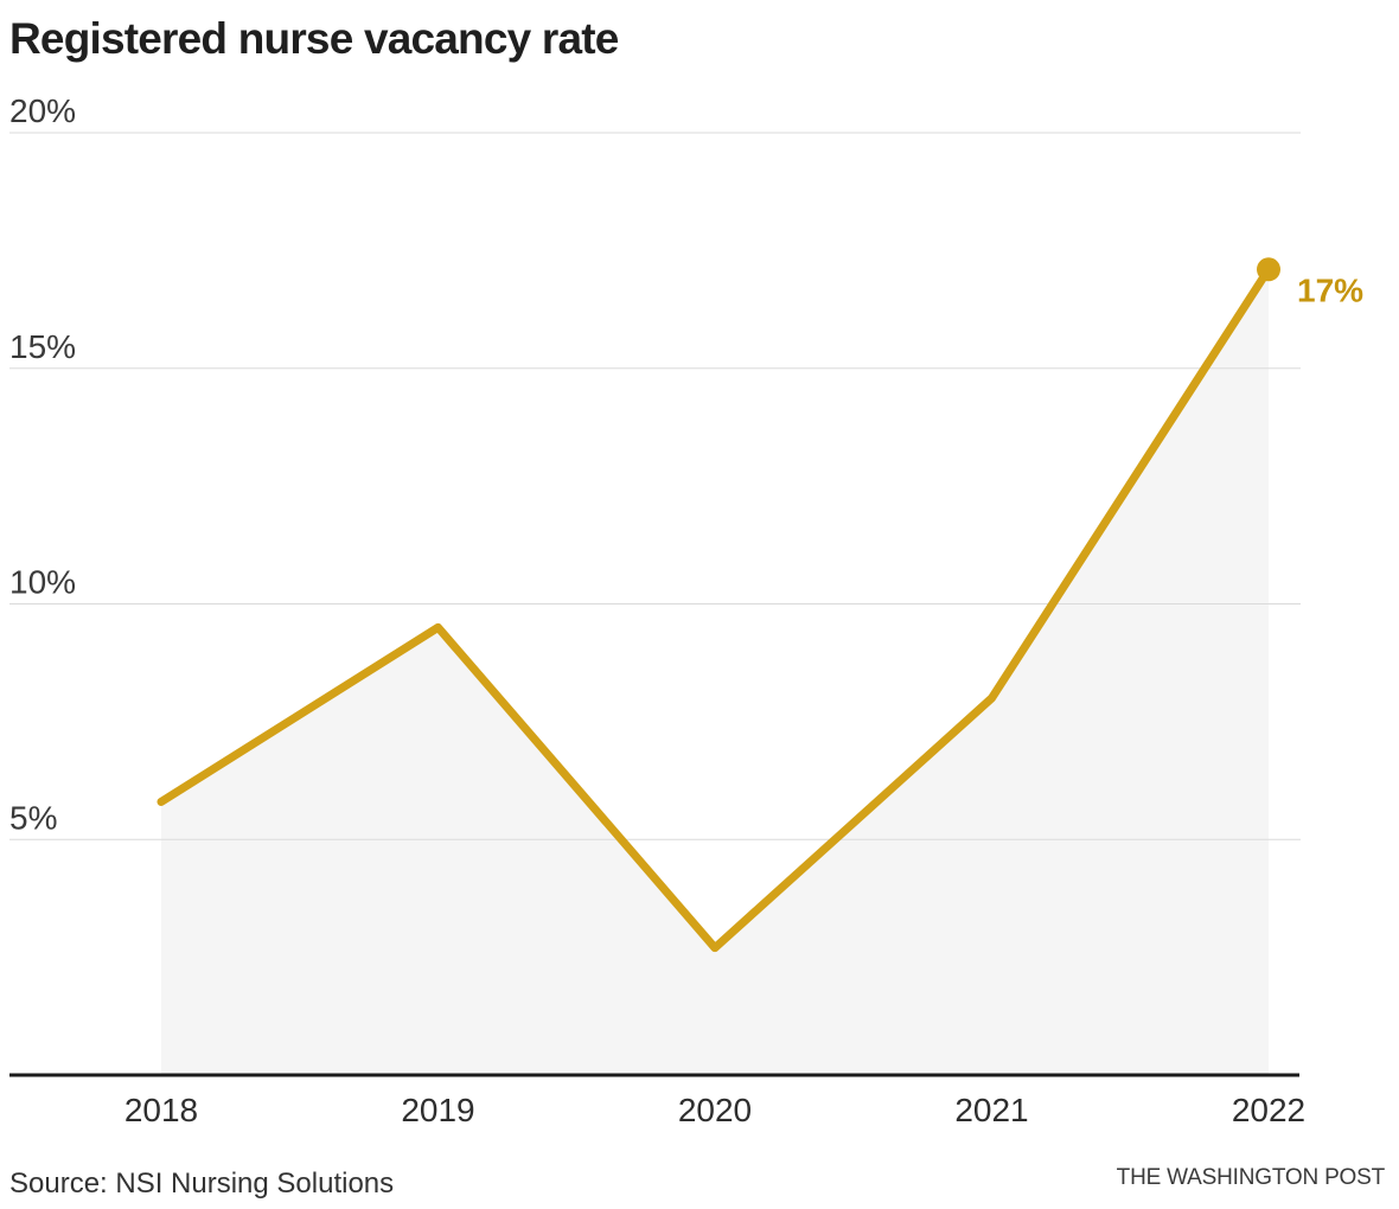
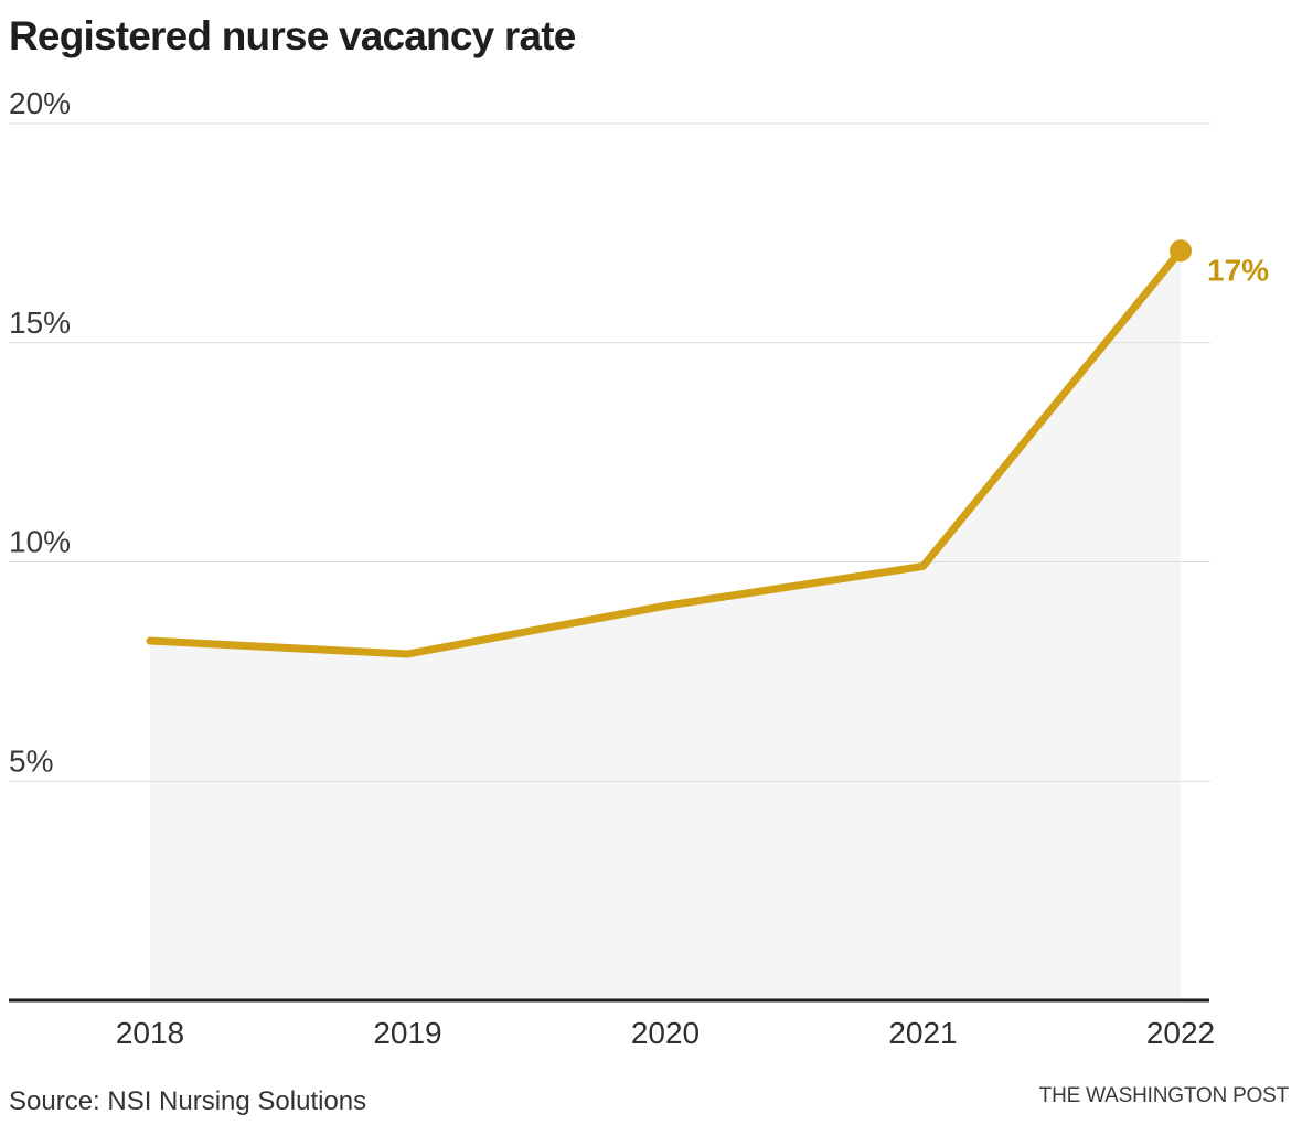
2018: 5.8% -> 8.2%
2019: 9.5% -> 7.9%
2020: 2.7% -> 9.0%
2021: 8.0% -> 9.9%
